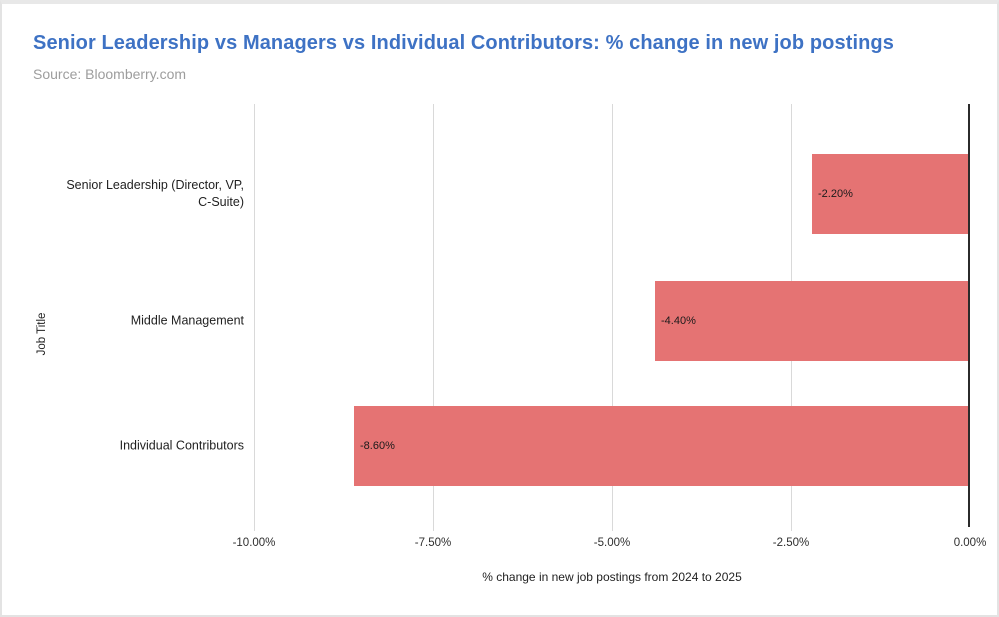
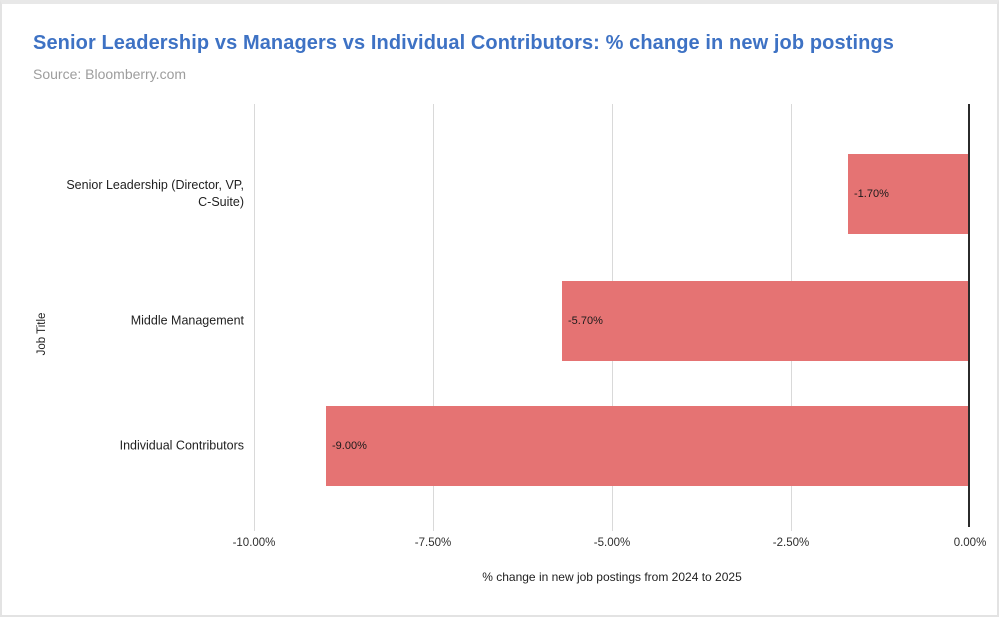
Senior Leadership (Director, VP, C-Suite): -2.20% -> -1.70%
Middle Management: -4.40% -> -5.70%
Individual Contributors: -8.60% -> -9.00%
